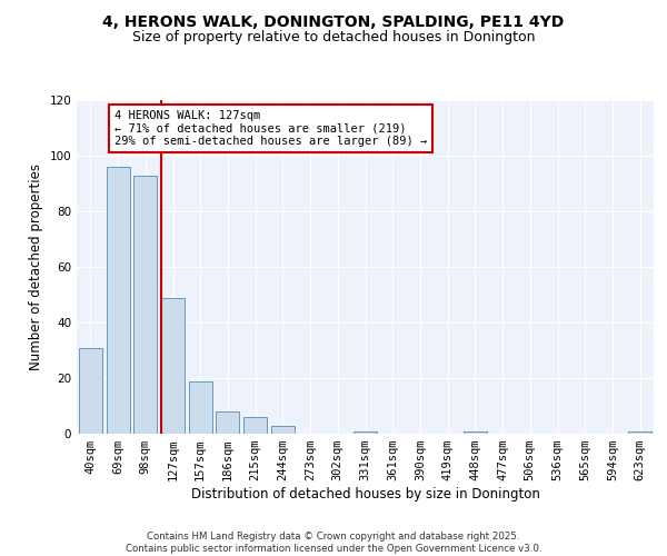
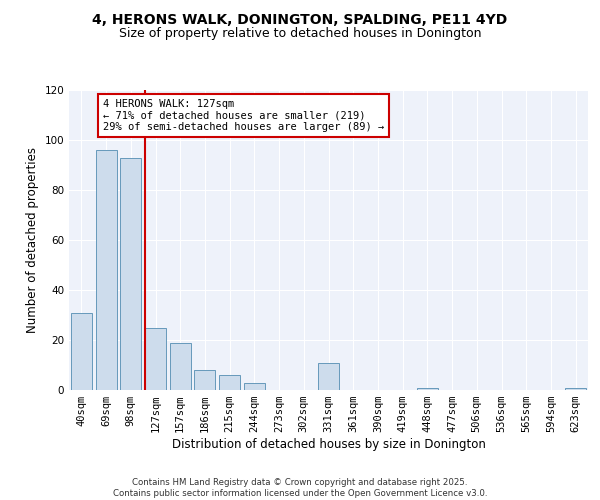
127sqm: 49 -> 25
331sqm: 1 -> 11
